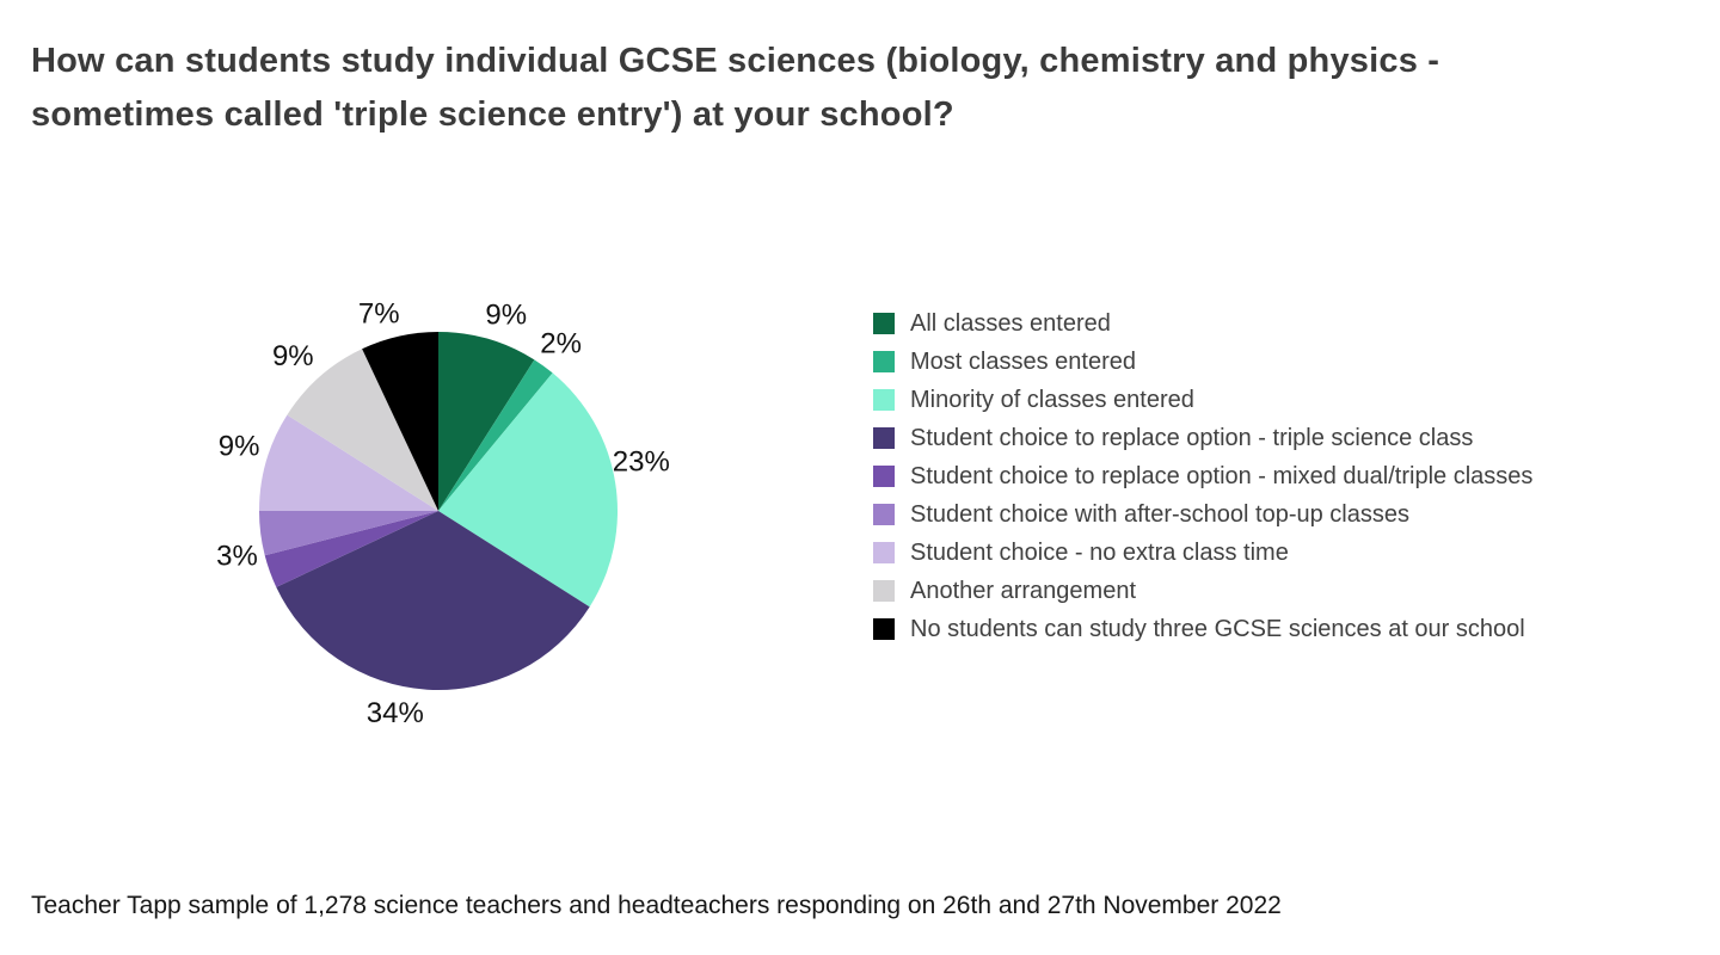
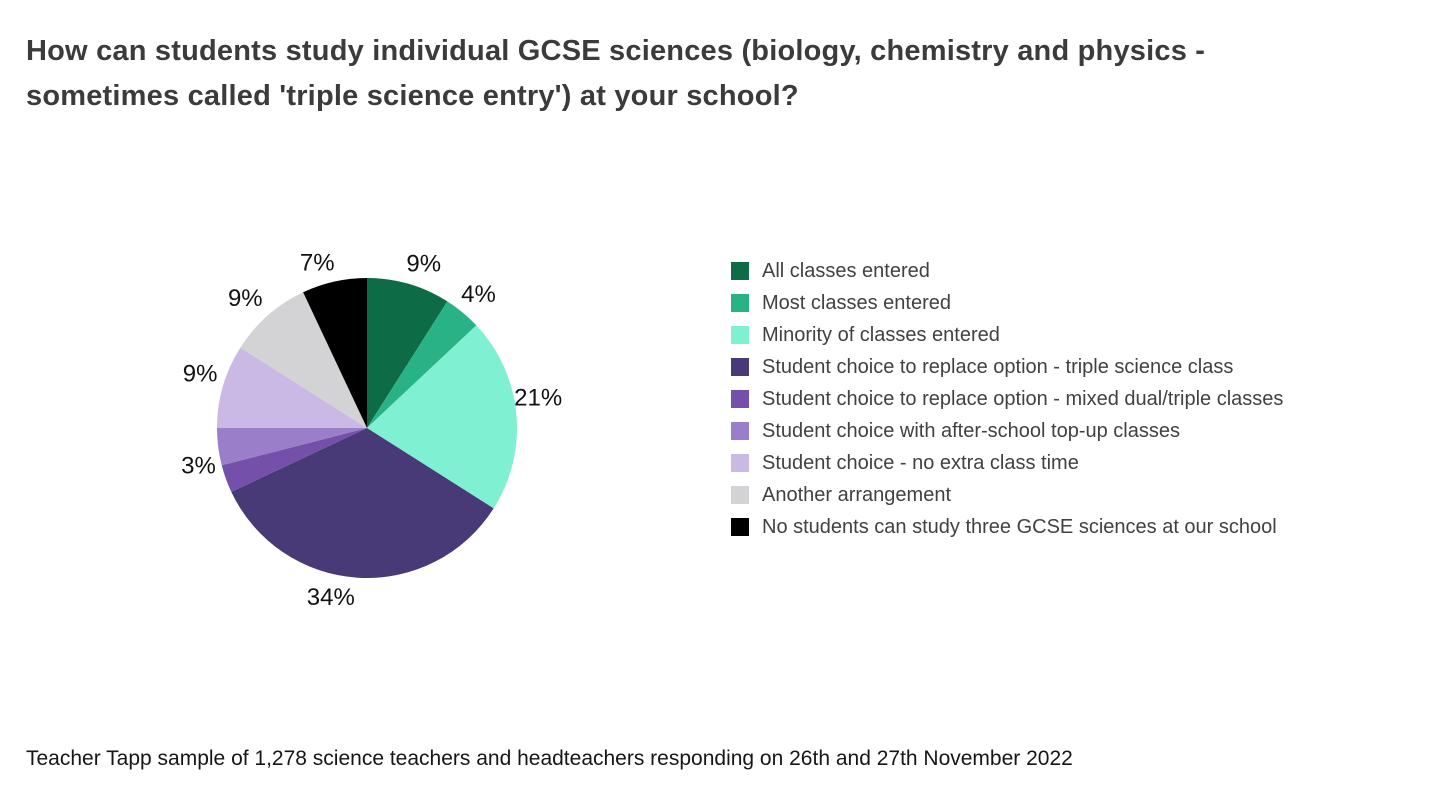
Most classes entered: 2% -> 4%
Minority of classes entered: 23% -> 21%
